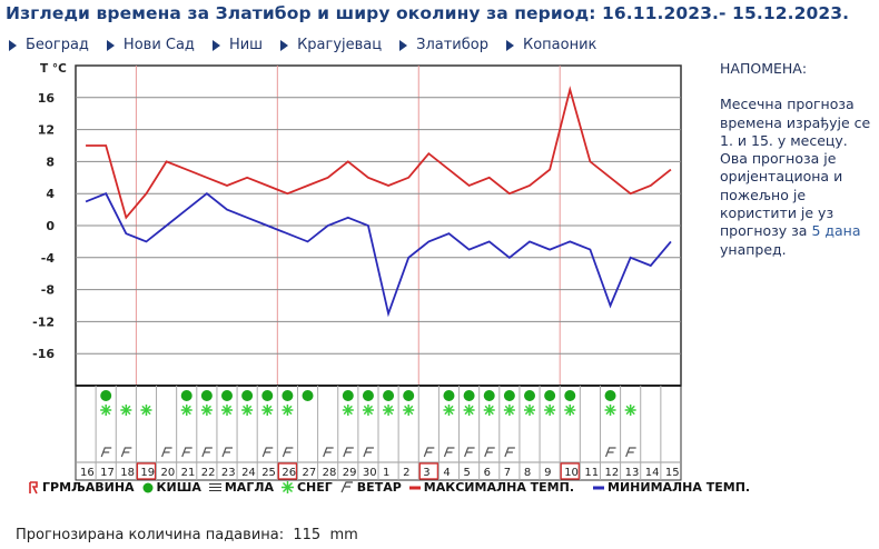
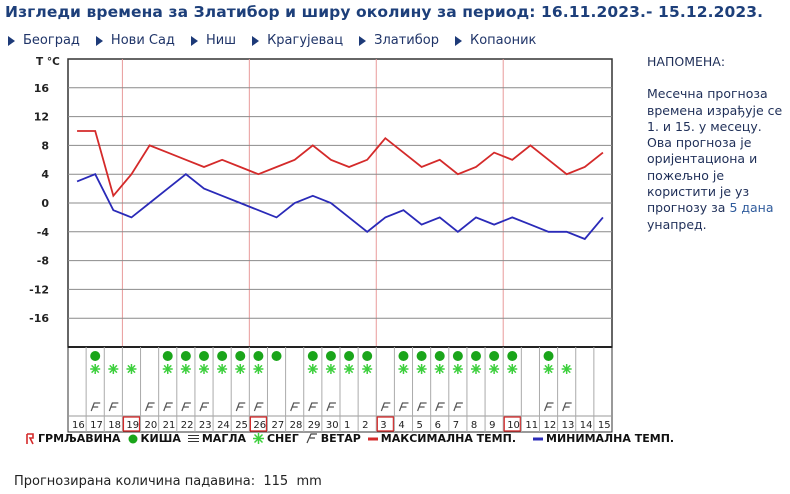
МИНИМАЛНА ТЕМП./1: -11 -> -2
МАКСИМАЛНА ТЕМП./10: 17 -> 6
МИНИМАЛНА ТЕМП./12: -10 -> -4
